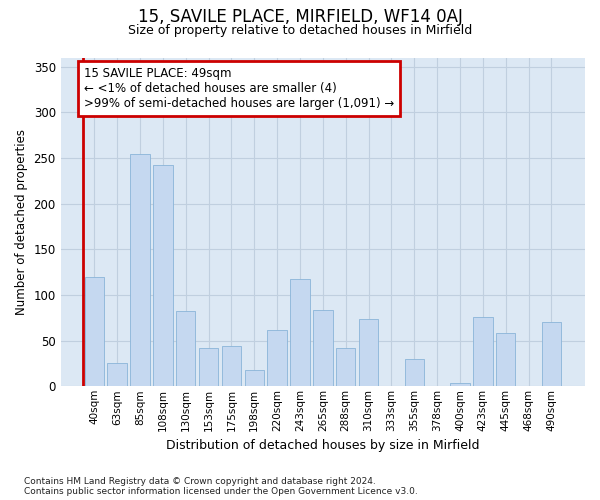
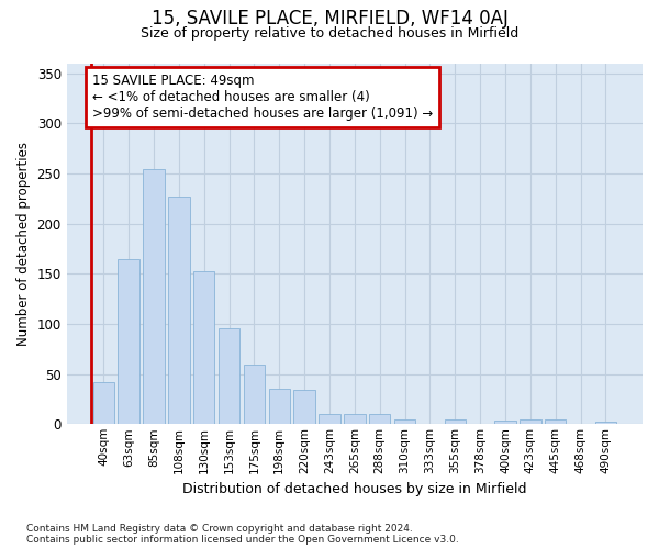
40sqm: 120 -> 42
63sqm: 26 -> 164
108sqm: 242 -> 227
130sqm: 82 -> 152
153sqm: 42 -> 96
175sqm: 44 -> 59
198sqm: 18 -> 35
220sqm: 62 -> 34
243sqm: 118 -> 10
265sqm: 84 -> 10
288sqm: 42 -> 10
310sqm: 74 -> 5
355sqm: 30 -> 5
423sqm: 76 -> 5
445sqm: 58 -> 5
490sqm: 70 -> 3
